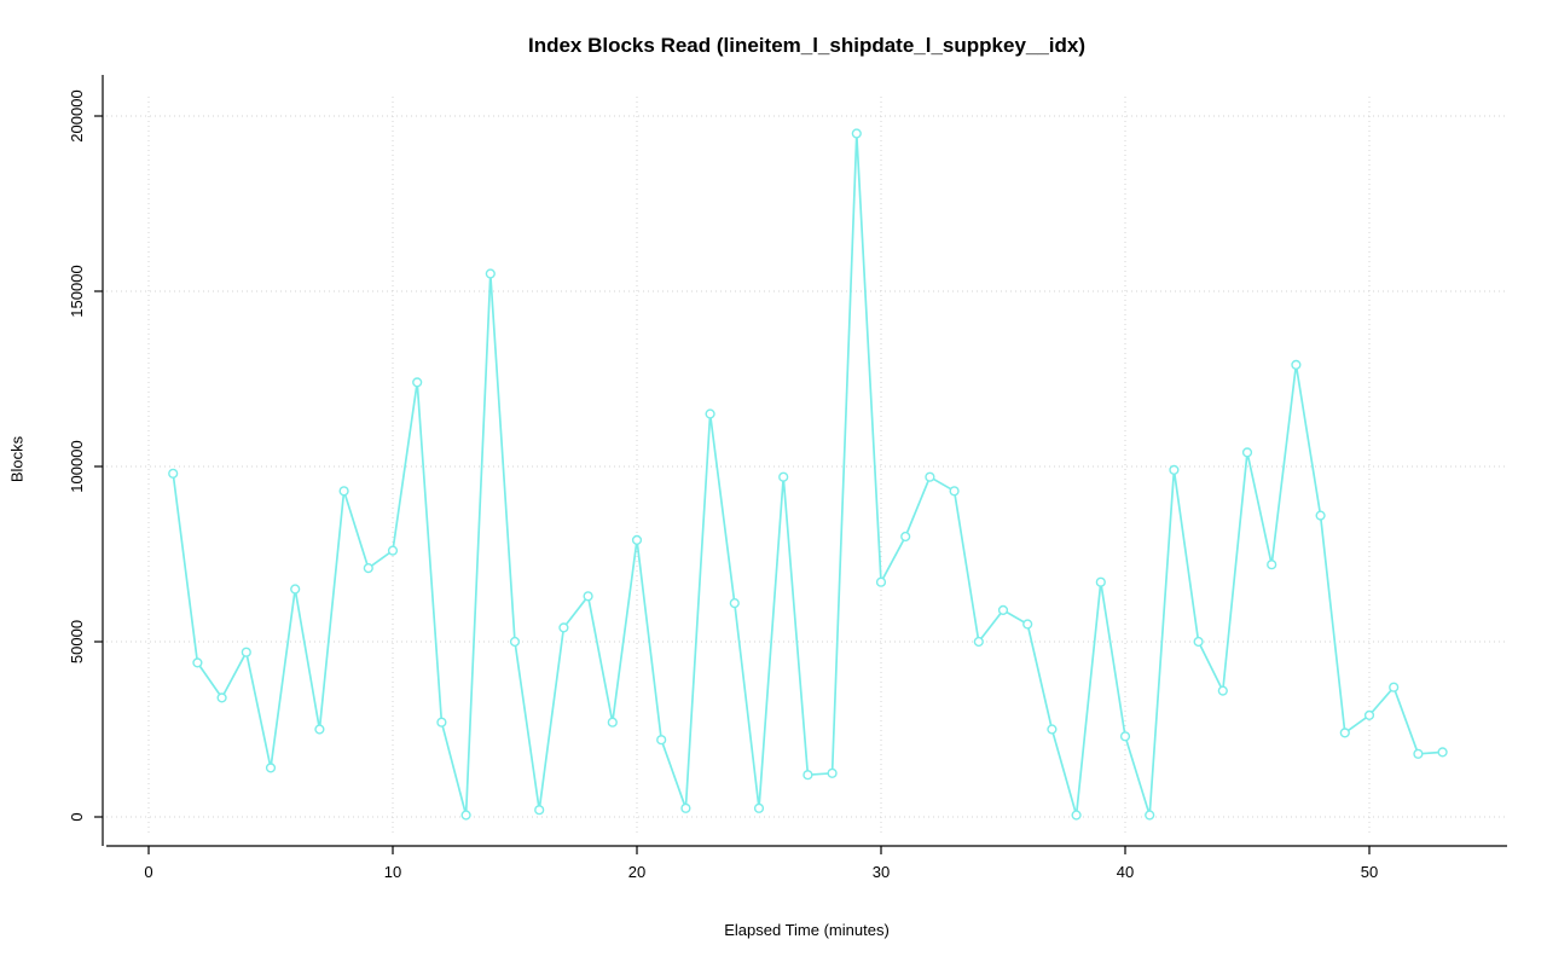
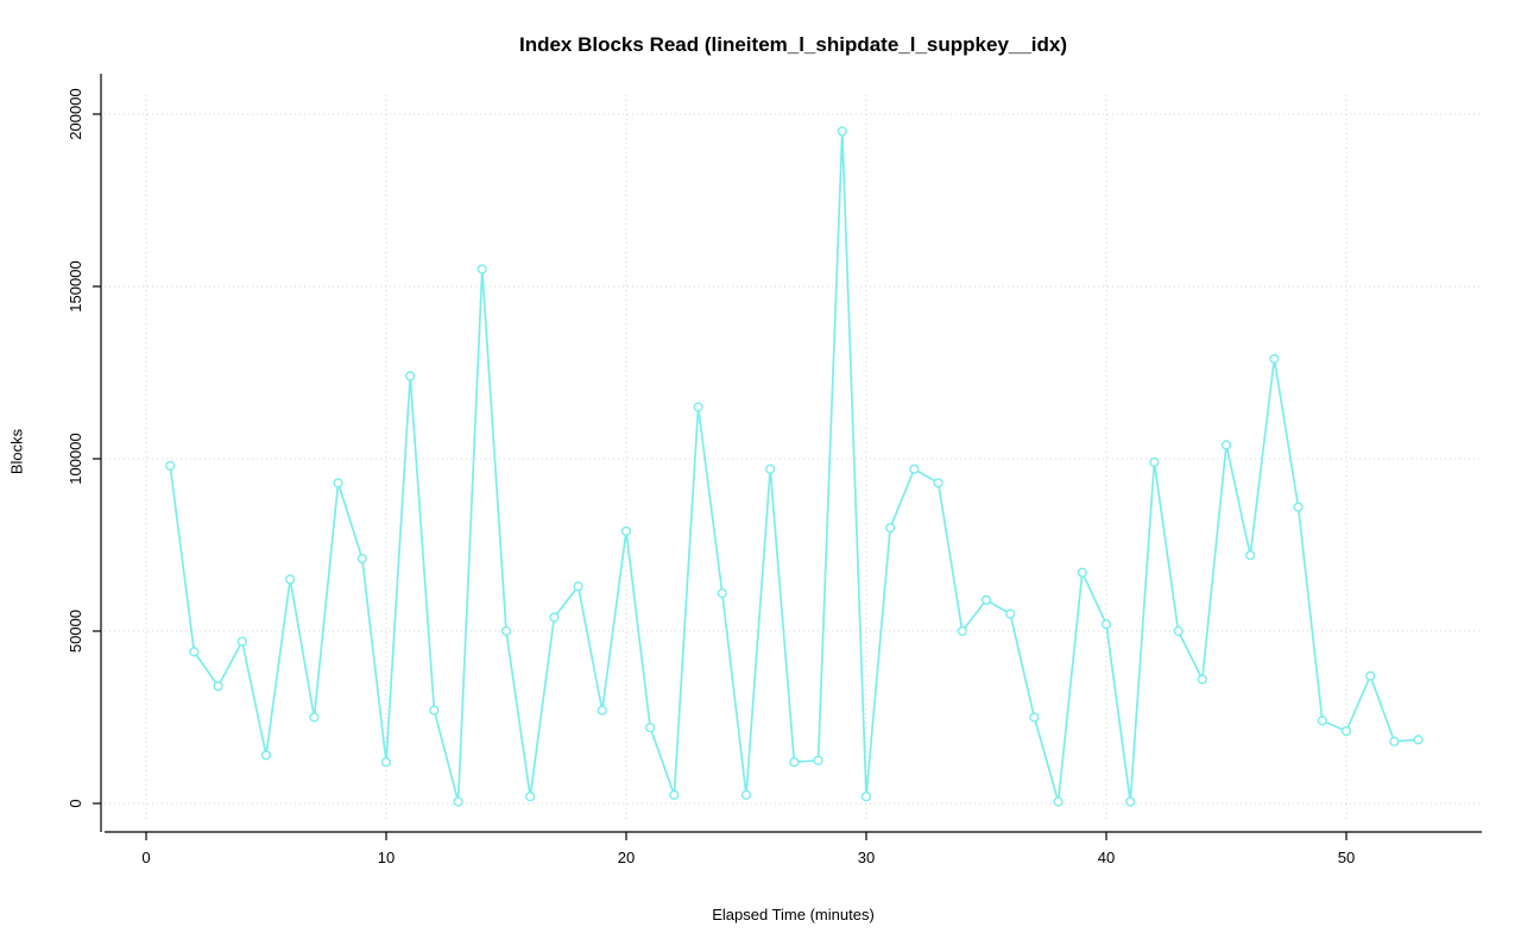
10: 76000 -> 12000
30: 67000 -> 2000
40: 23000 -> 52000
50: 29000 -> 21000
